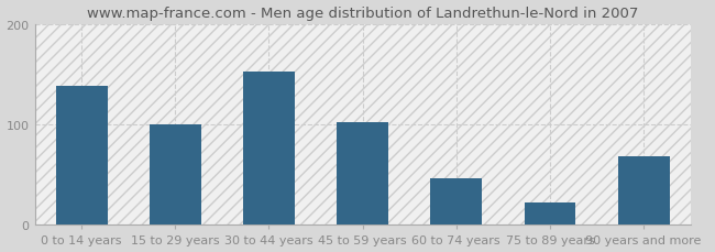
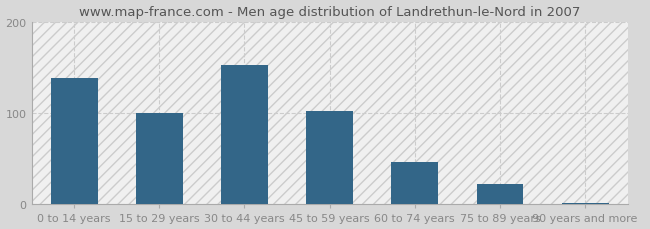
90 years and more: 68 -> 2
